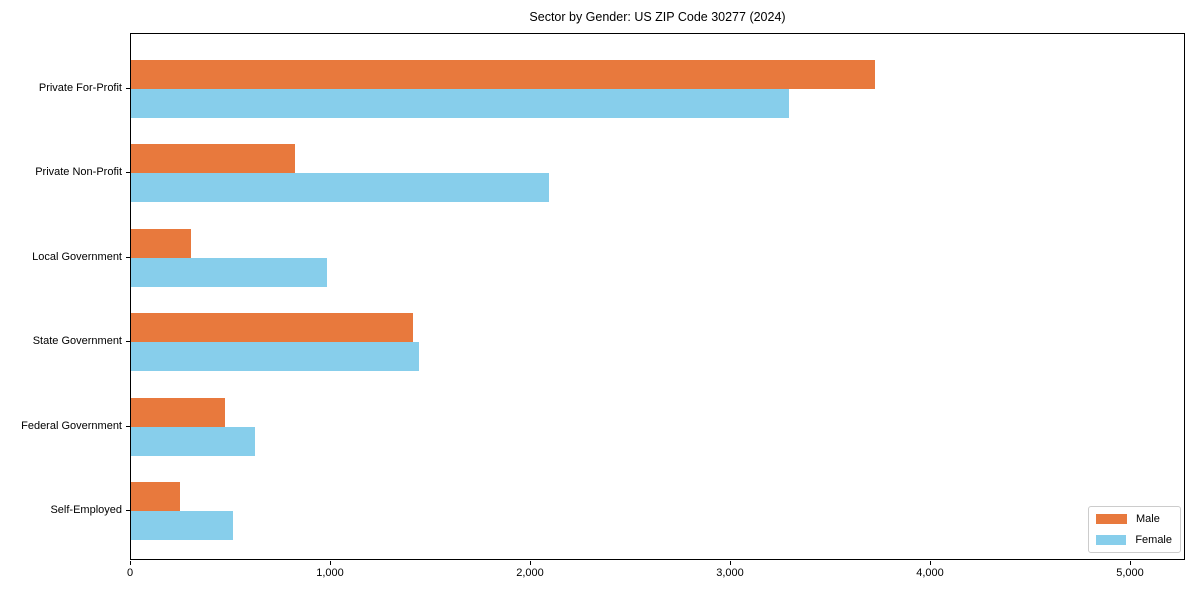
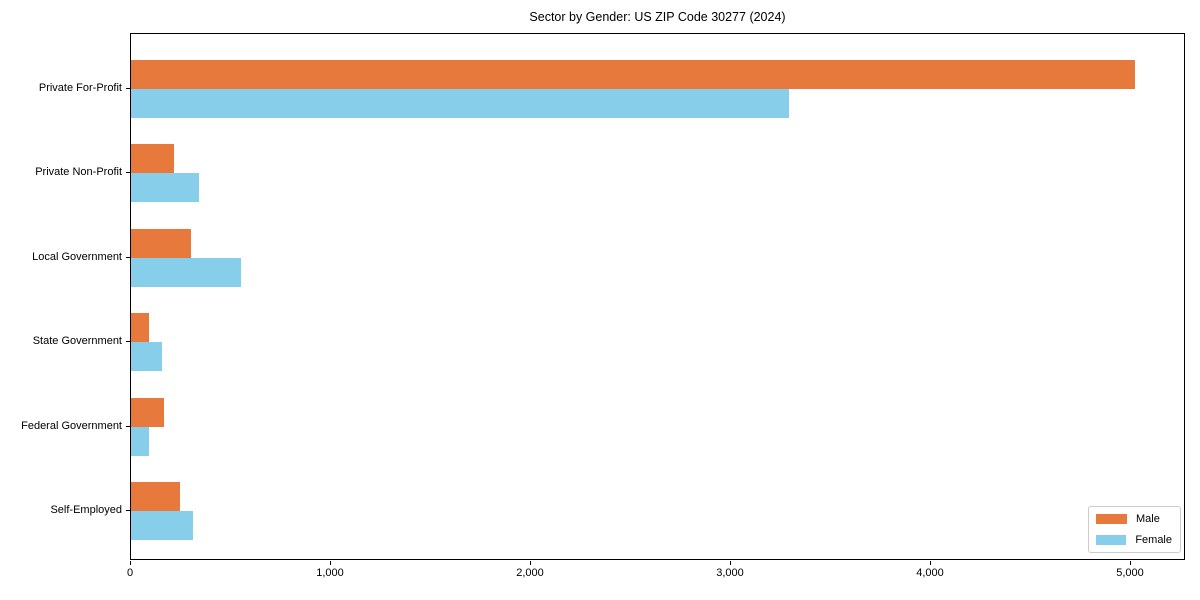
Male/Private For-Profit: 3720 -> 5020
Male/Private Non-Profit: 820 -> 220
Female/Private Non-Profit: 2090 -> 340
Female/Local Government: 980 -> 550
Male/State Government: 1410 -> 90
Female/State Government: 1440 -> 160
Male/Federal Government: 470 -> 160
Female/Federal Government: 620 -> 90
Female/Self-Employed: 510 -> 310
